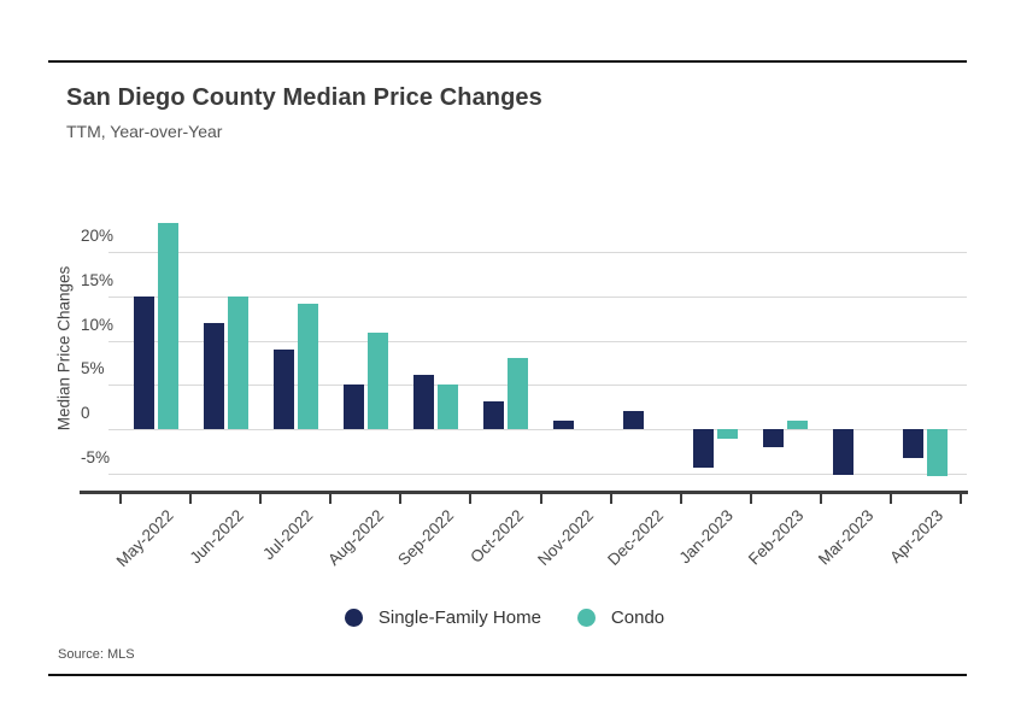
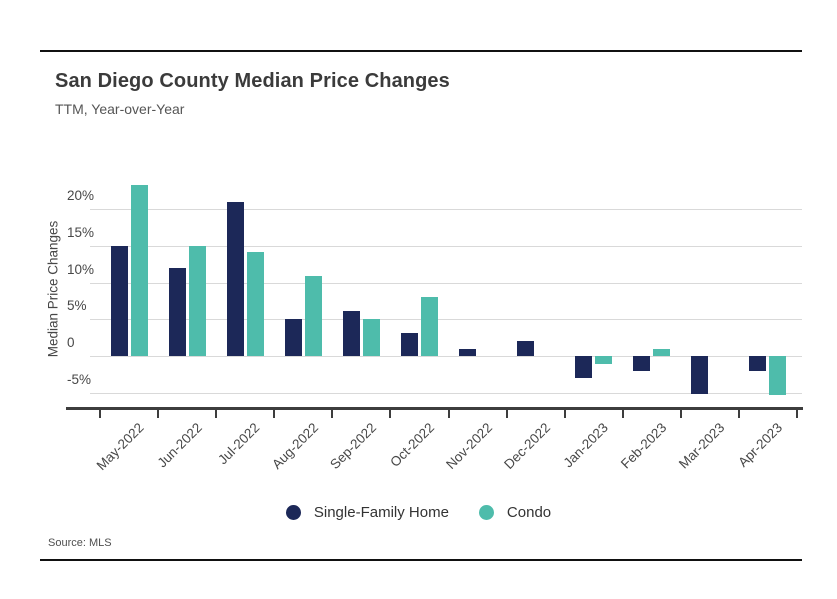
Single-Family Home/Jul-2022: 9% -> 21%
Single-Family Home/Jan-2023: -4% -> -3%
Single-Family Home/Apr-2023: -3% -> -2%
